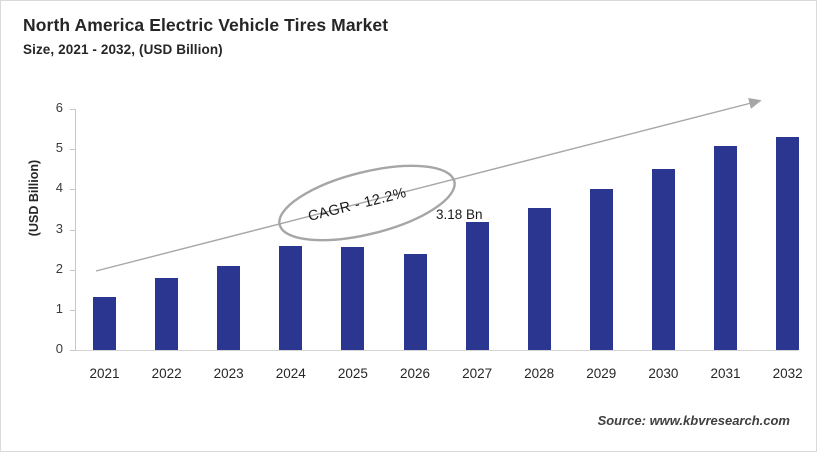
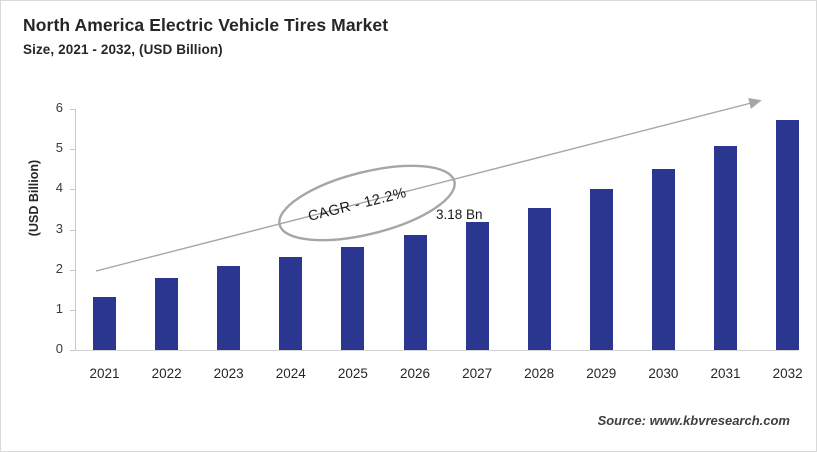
2024: 2.6 -> 2.3
2026: 2.4 -> 2.9
2032: 5.3 -> 5.7
